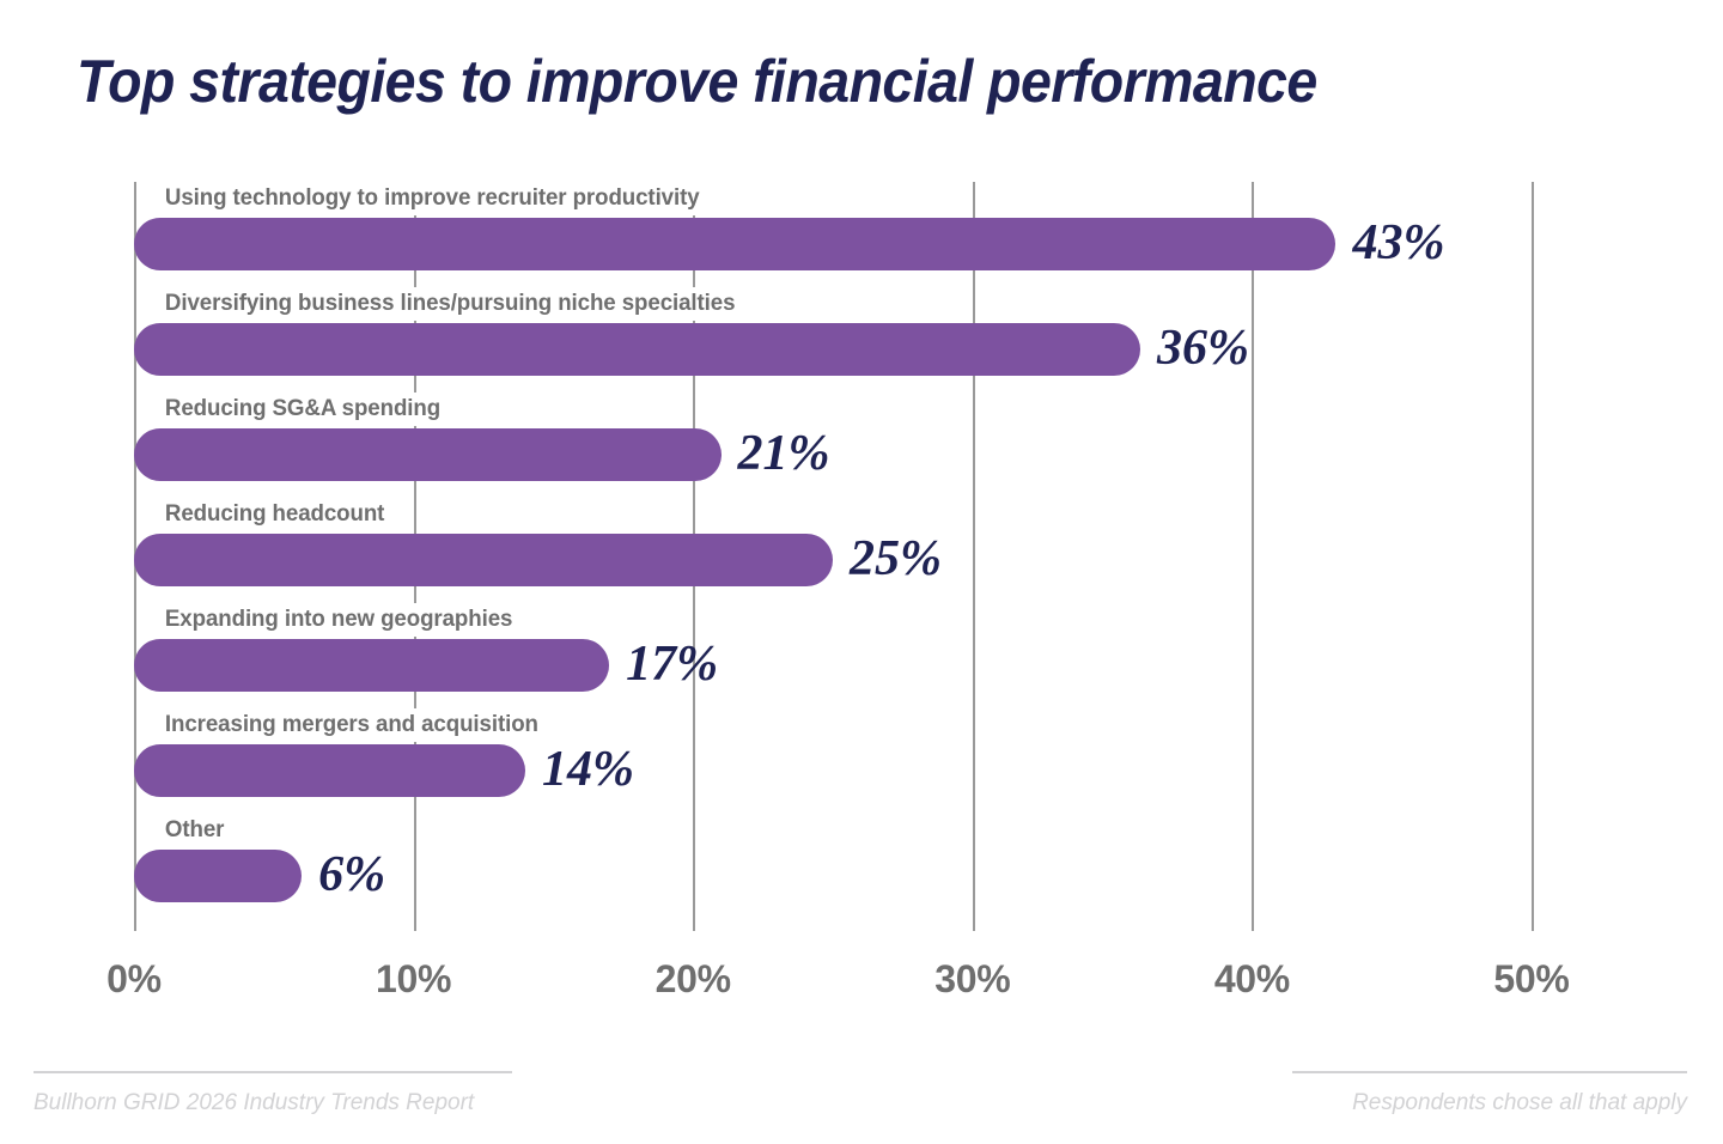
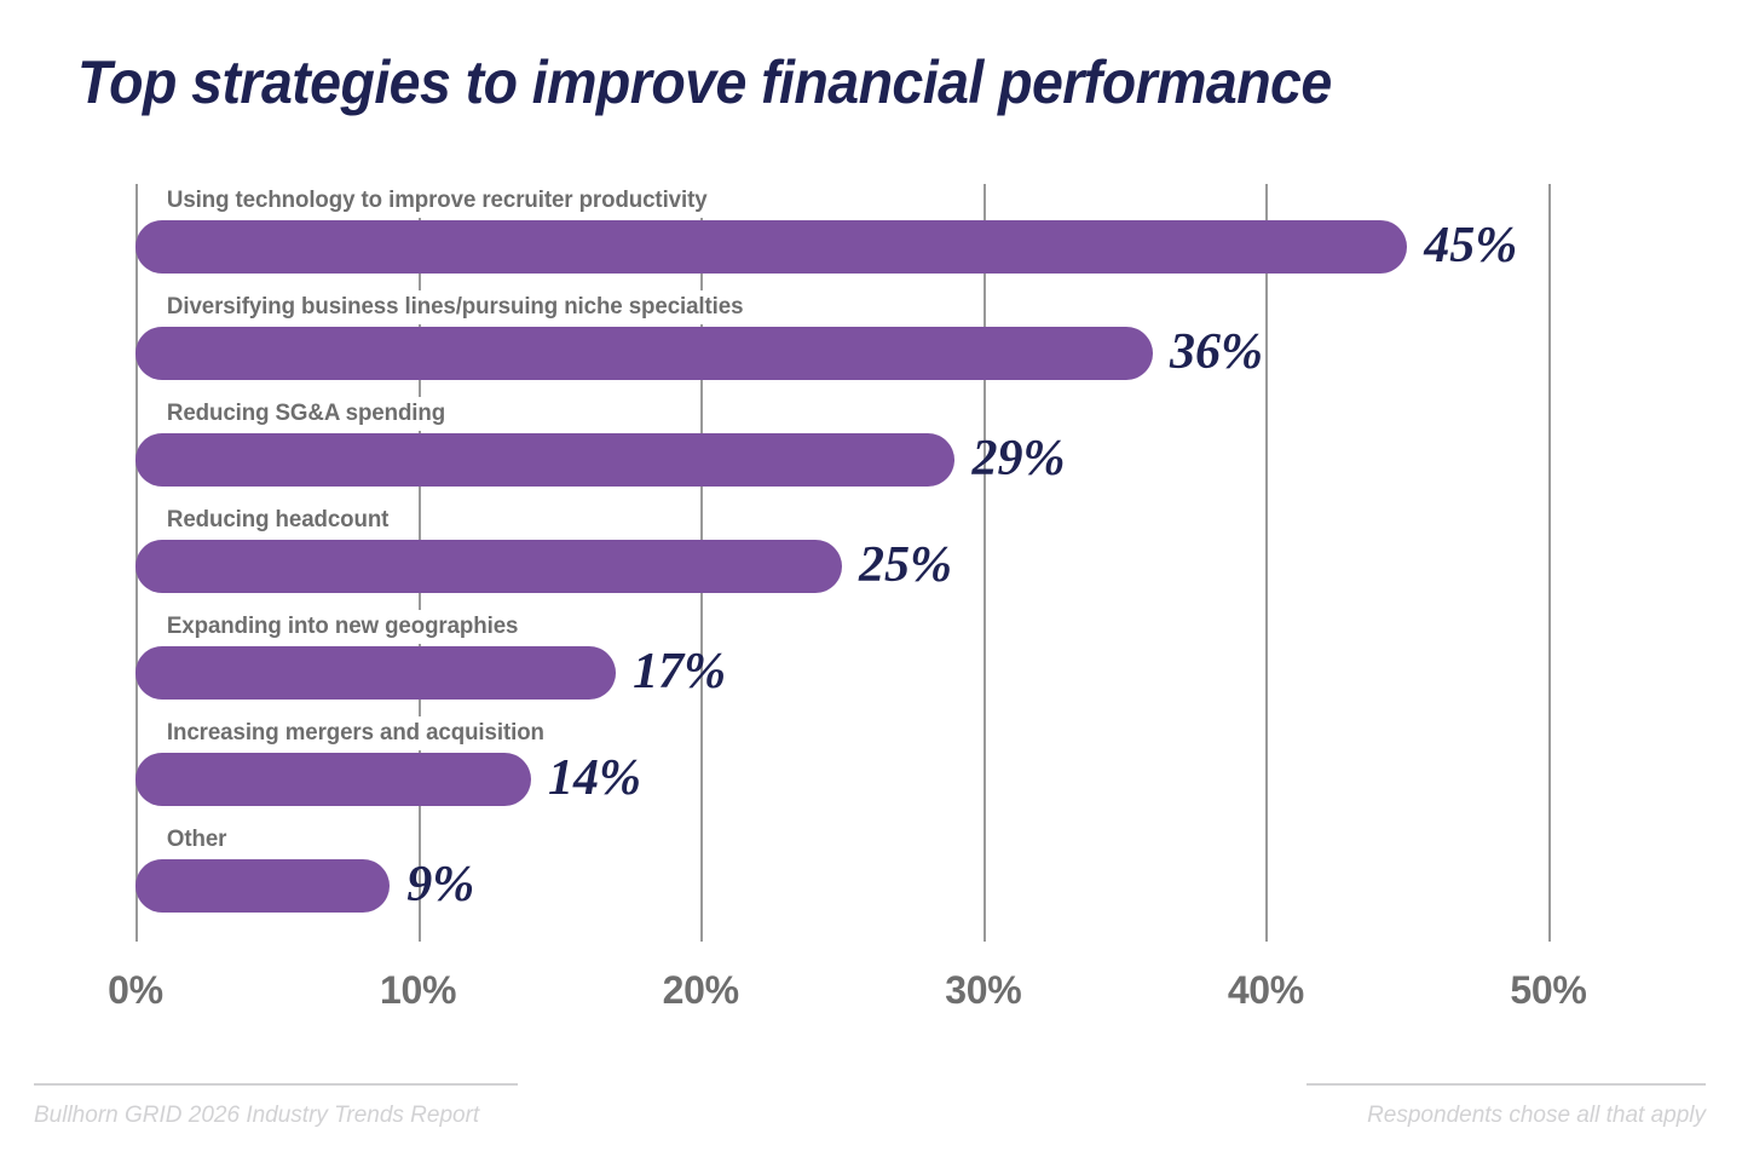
Using technology to improve recruiter productivity: 43% -> 45%
Reducing SG&A spending: 21% -> 29%
Other: 6% -> 9%
